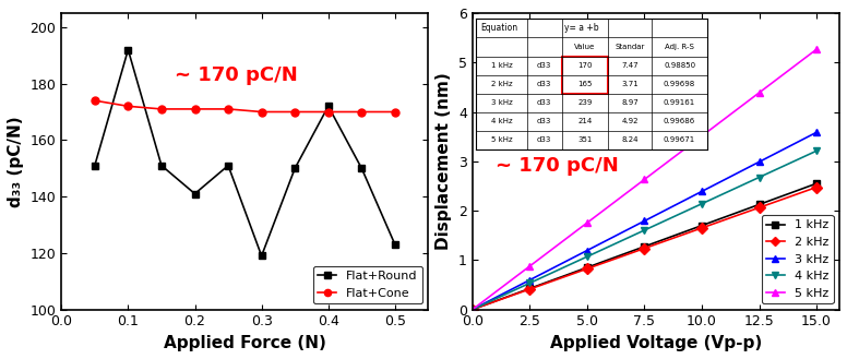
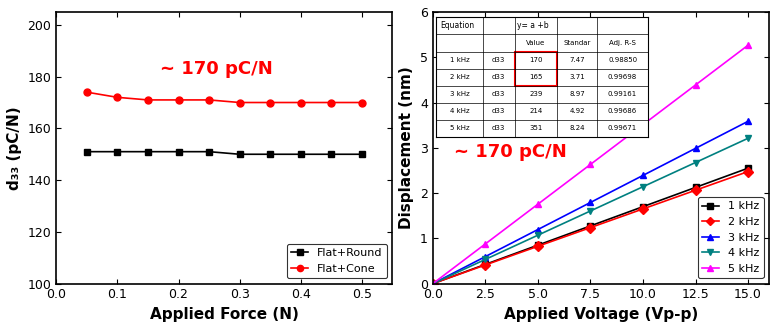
Flat+Round/0.1: 192 -> 151
Flat+Round/0.2: 141 -> 151
Flat+Round/0.3: 119 -> 150
Flat+Round/0.4: 172 -> 150
Flat+Round/0.5: 123 -> 150
